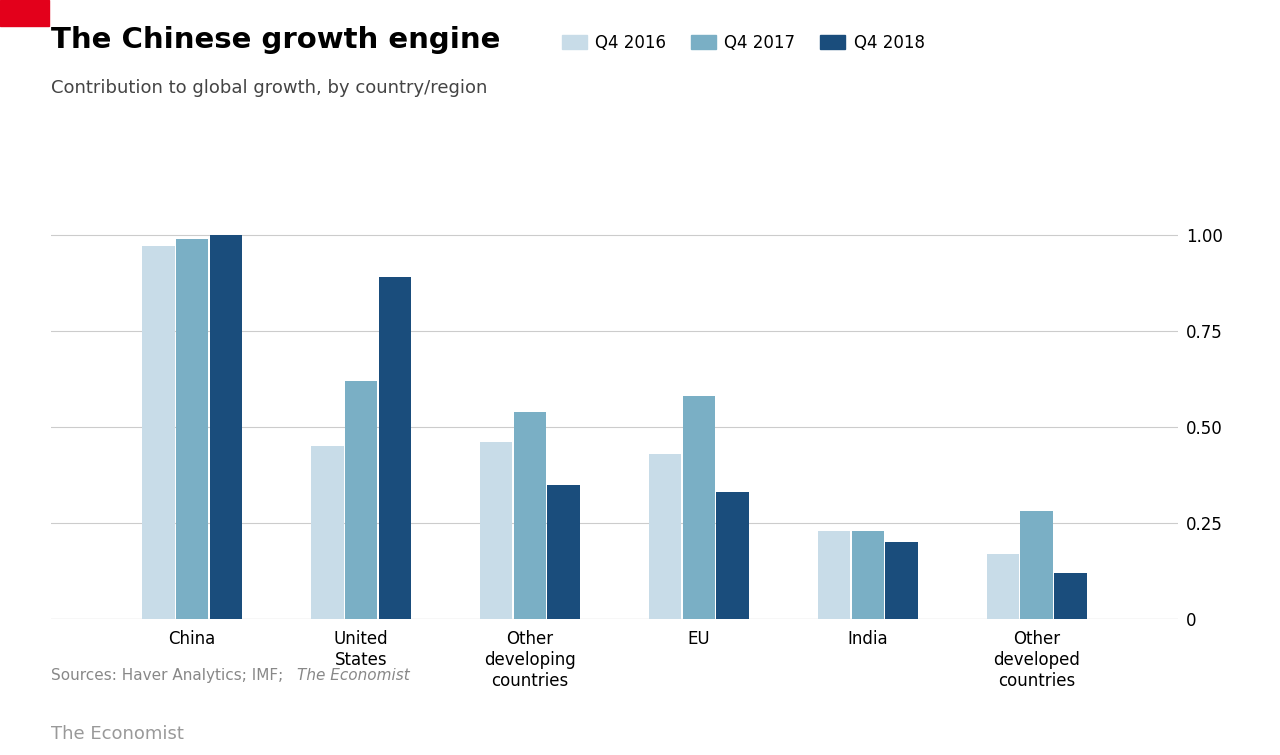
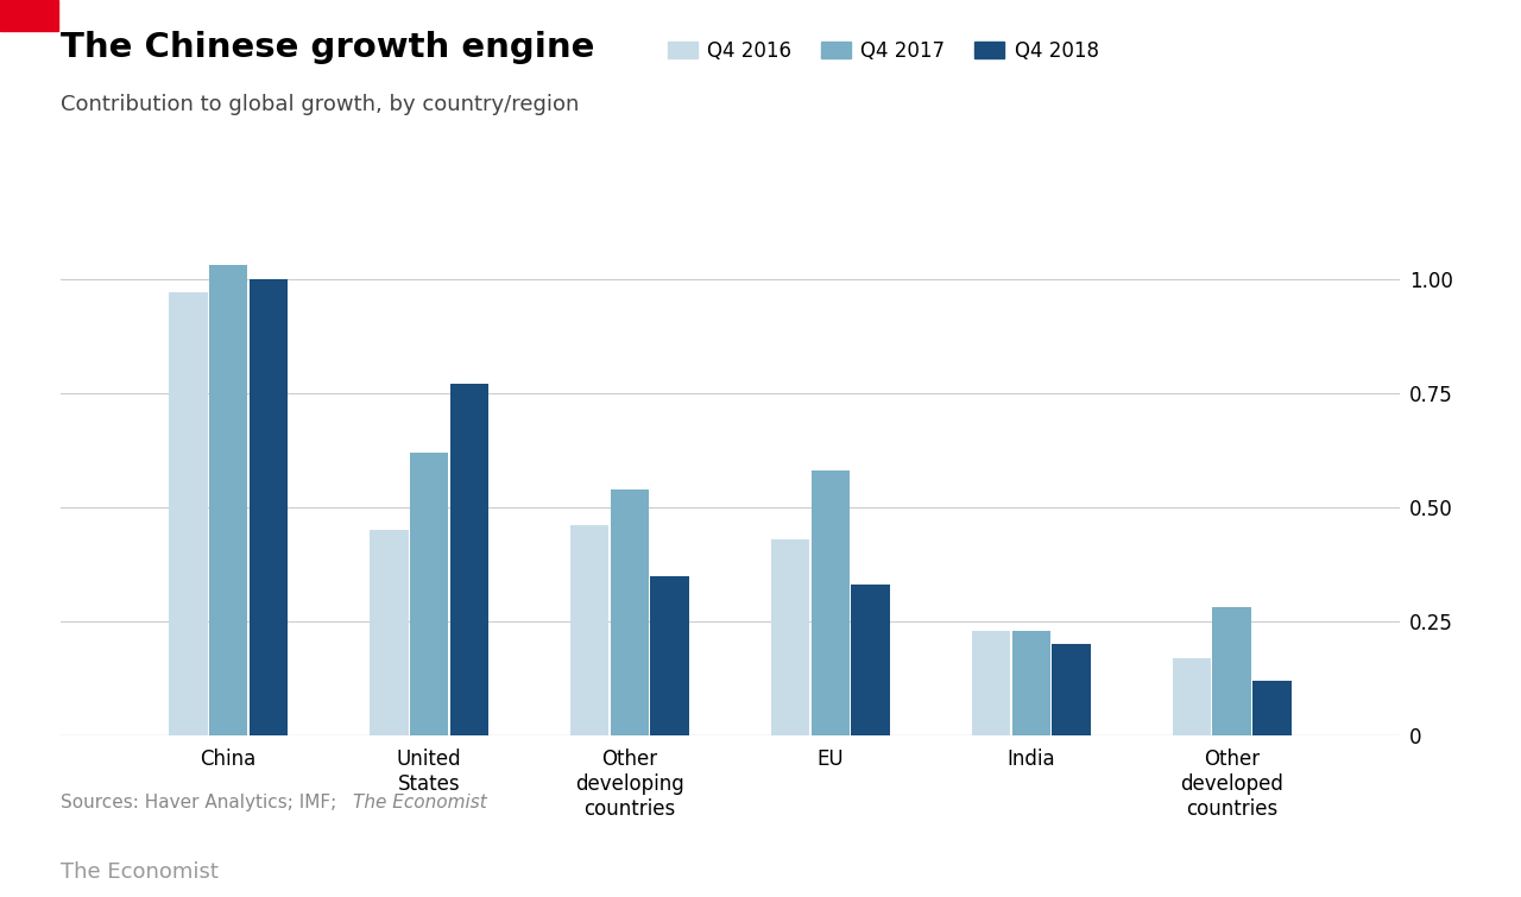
Q4 2017/China: 0.99 -> 1.03
Q4 2018/United States: 0.89 -> 0.77
